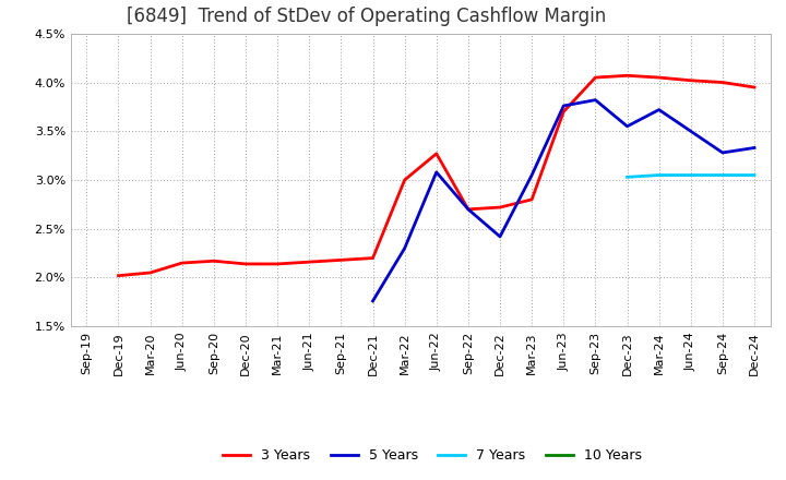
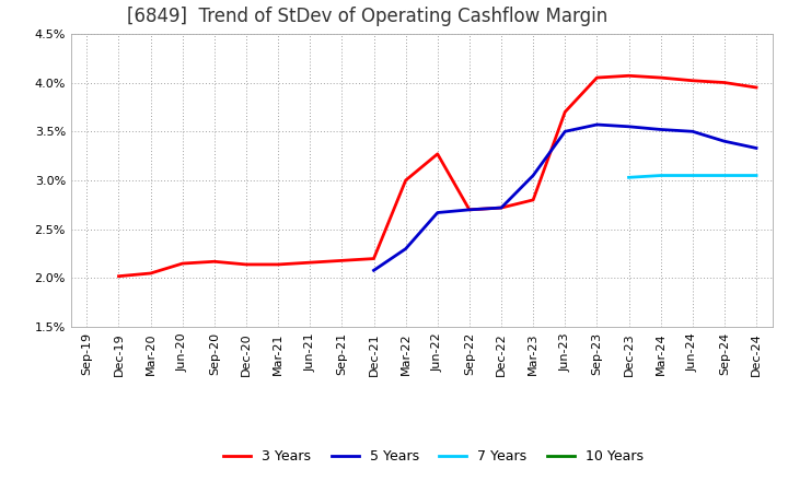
5 Years/Dec-21: 1.76% -> 2.08%
5 Years/Jun-22: 3.08% -> 2.67%
5 Years/Dec-22: 2.42% -> 2.72%
5 Years/Jun-23: 3.76% -> 3.50%
5 Years/Sep-23: 3.82% -> 3.57%
5 Years/Mar-24: 3.72% -> 3.52%
5 Years/Sep-24: 3.28% -> 3.40%
